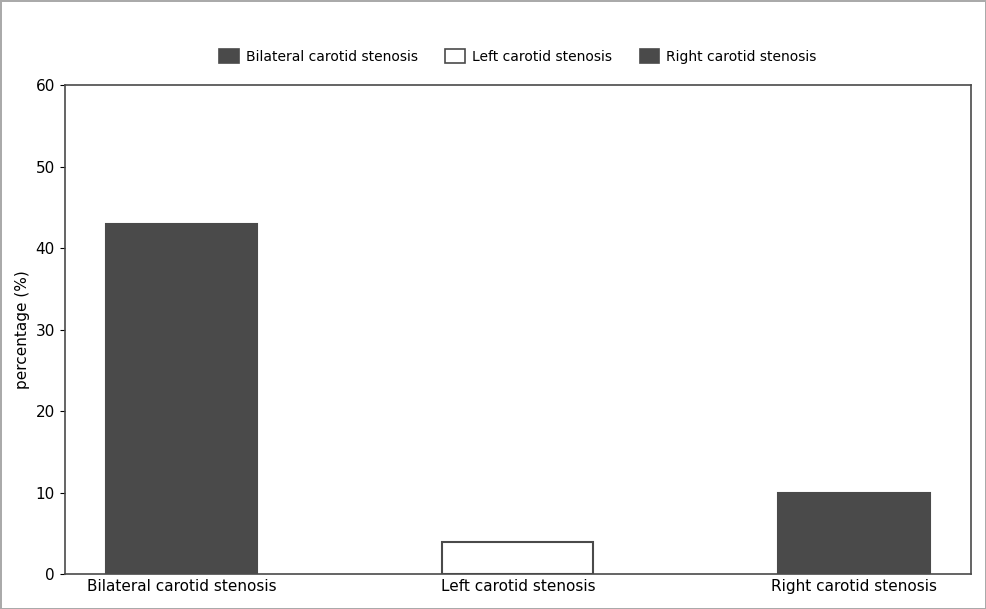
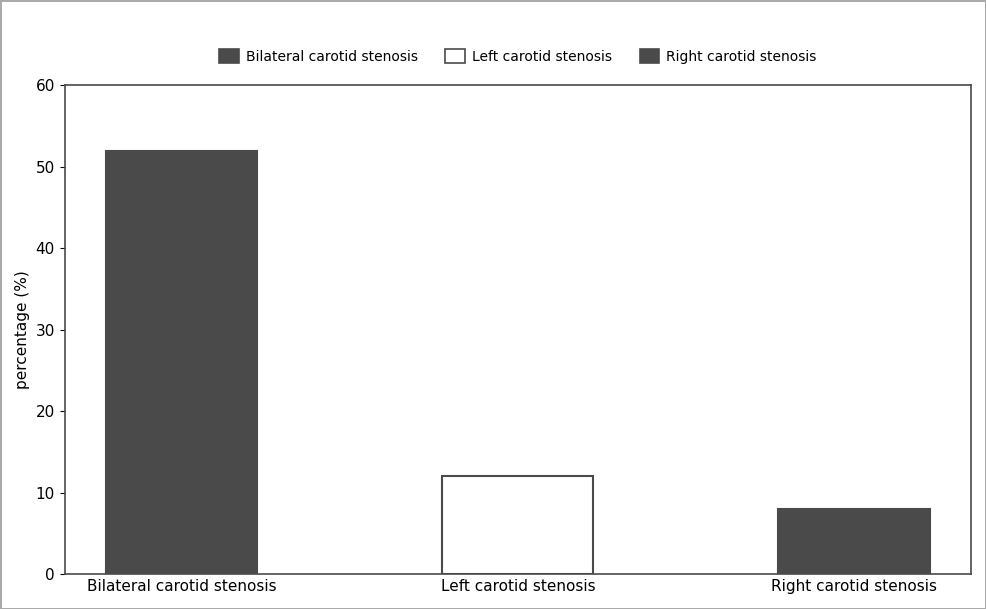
Bilateral carotid stenosis: 43 -> 52
Left carotid stenosis: 4 -> 12
Right carotid stenosis: 10 -> 8
